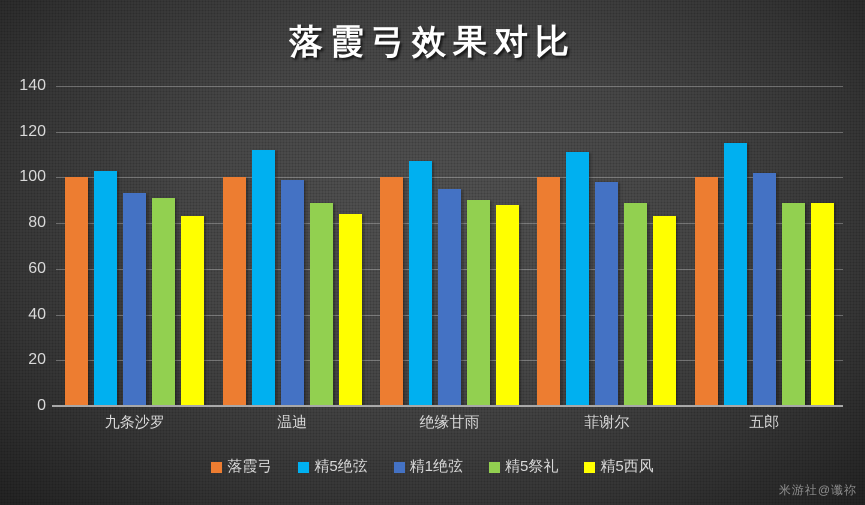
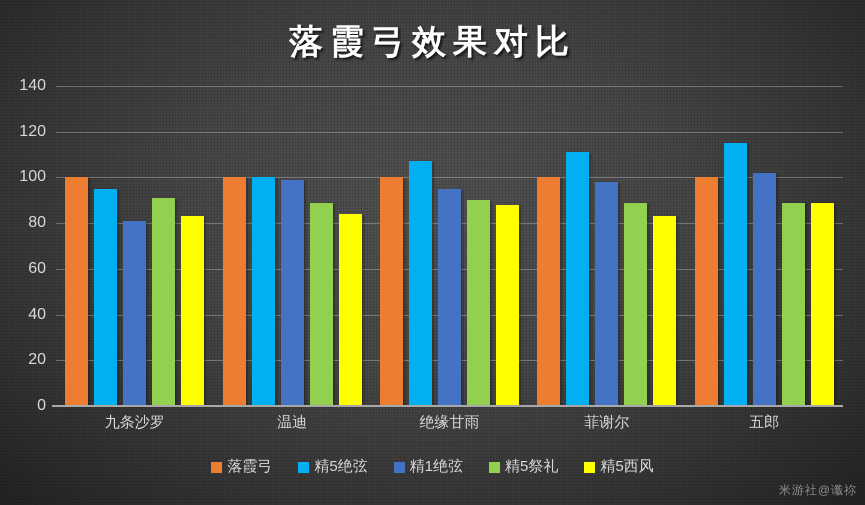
精5绝弦/九条沙罗: 103 -> 95
精1绝弦/九条沙罗: 93 -> 81
精5绝弦/温迪: 112 -> 100
